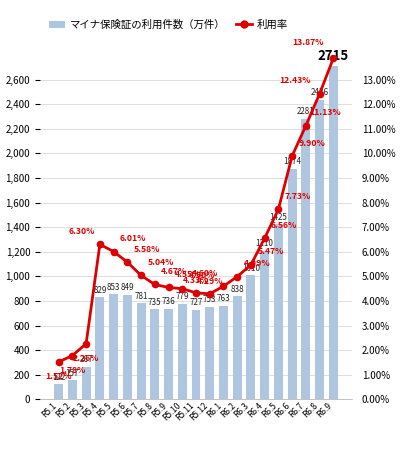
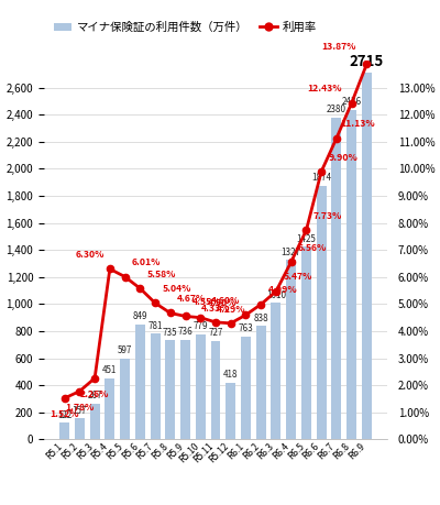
マイナ保険証の利用件数（万件）/R5.4: 829 -> 451
マイナ保険証の利用件数（万件）/R5.5: 853 -> 597
マイナ保険証の利用件数（万件）/R5.12: 753 -> 418
マイナ保険証の利用件数（万件）/R6.4: 1210 -> 1327
マイナ保険証の利用件数（万件）/R6.7: 2,280 -> 2,380
